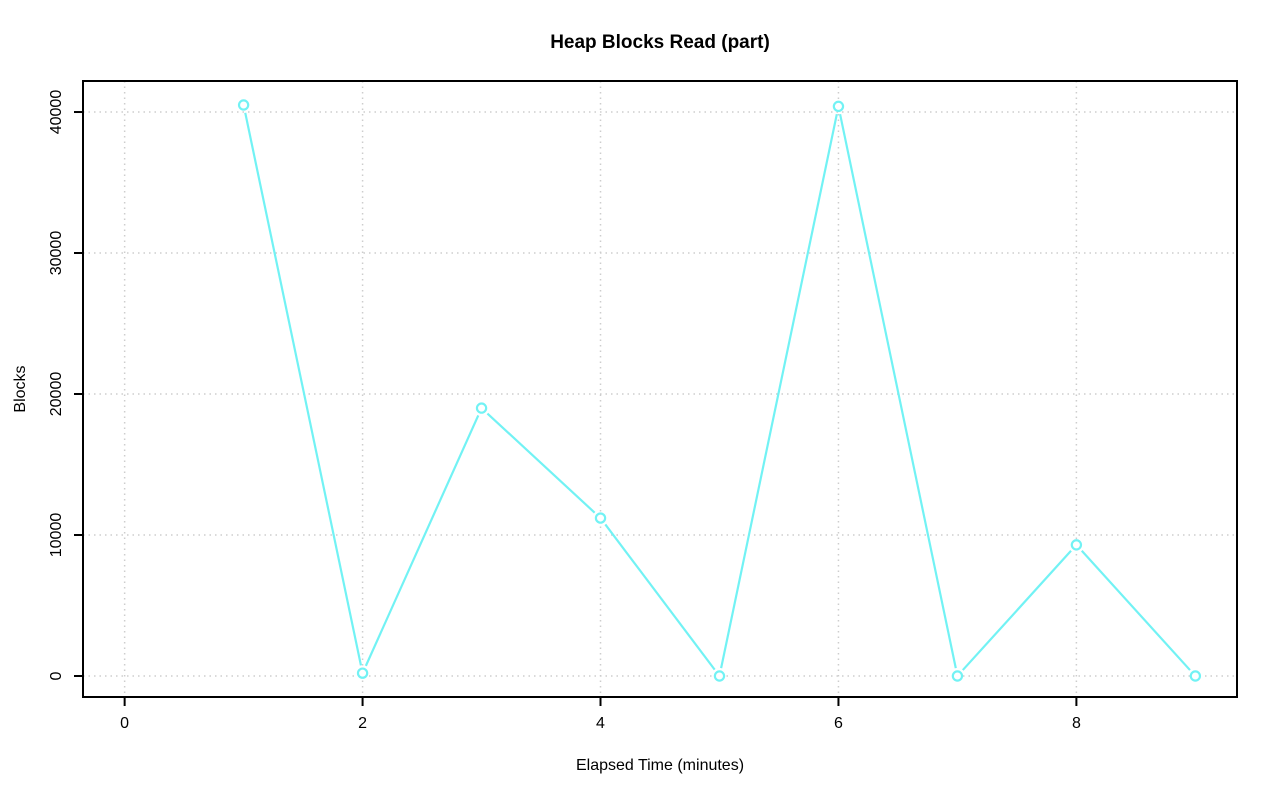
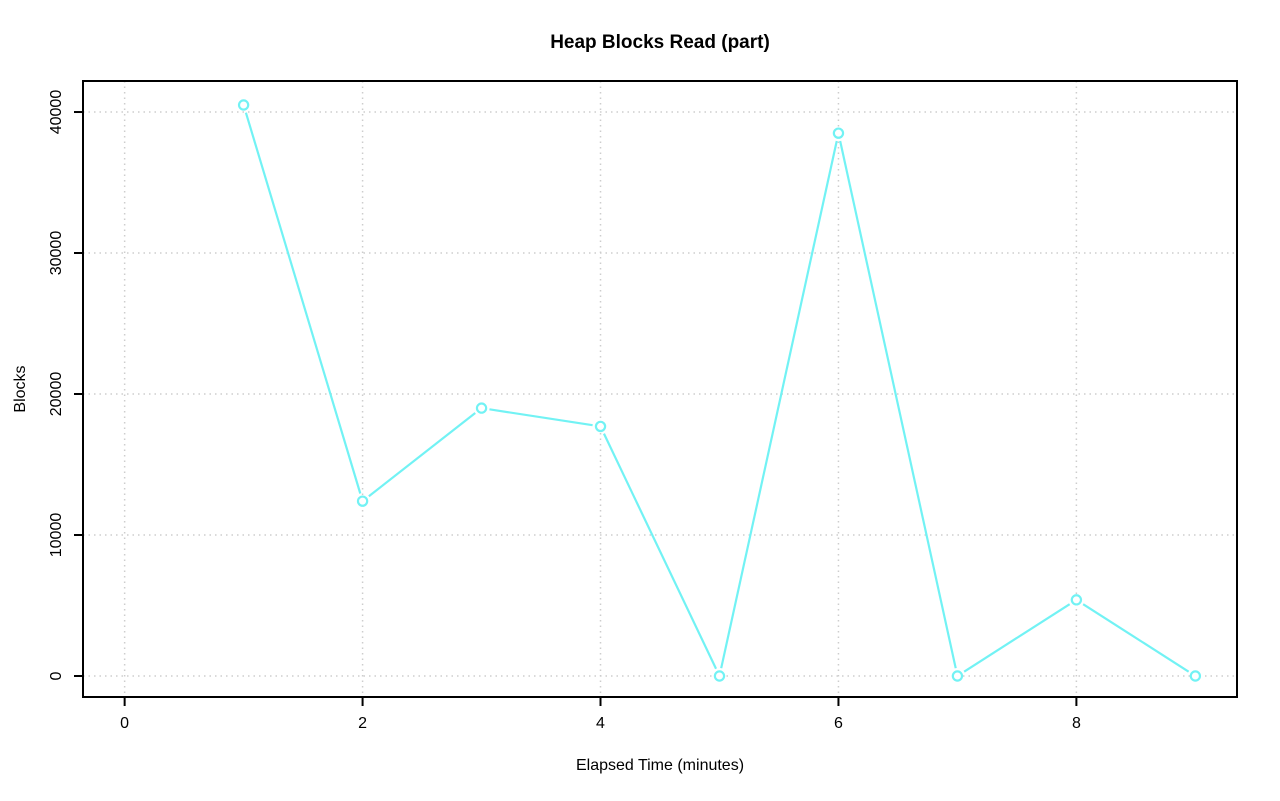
2: 200 -> 12400
4: 11200 -> 17700
6: 40400 -> 38500
8: 9300 -> 5400
